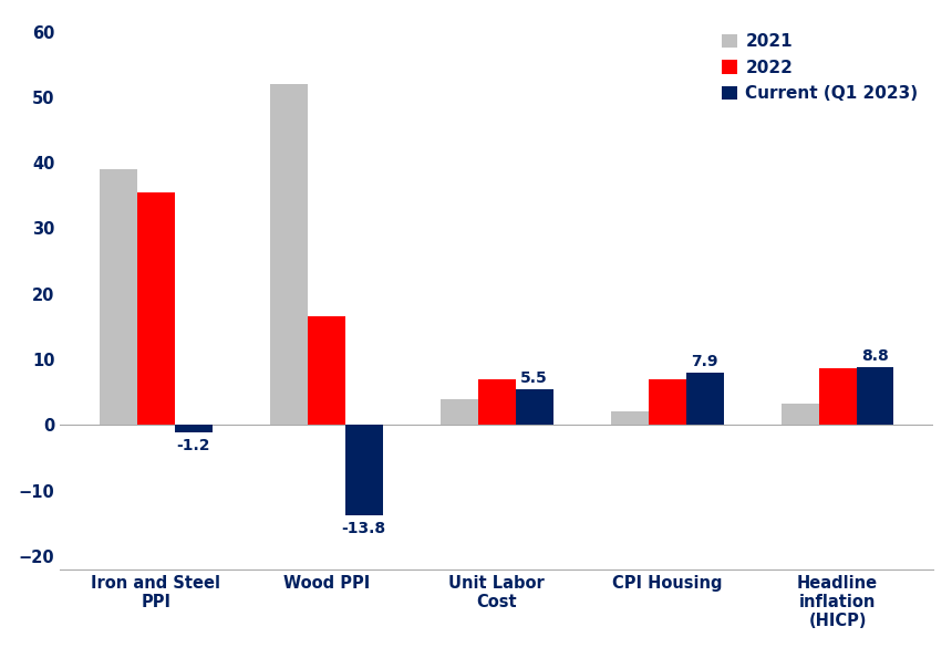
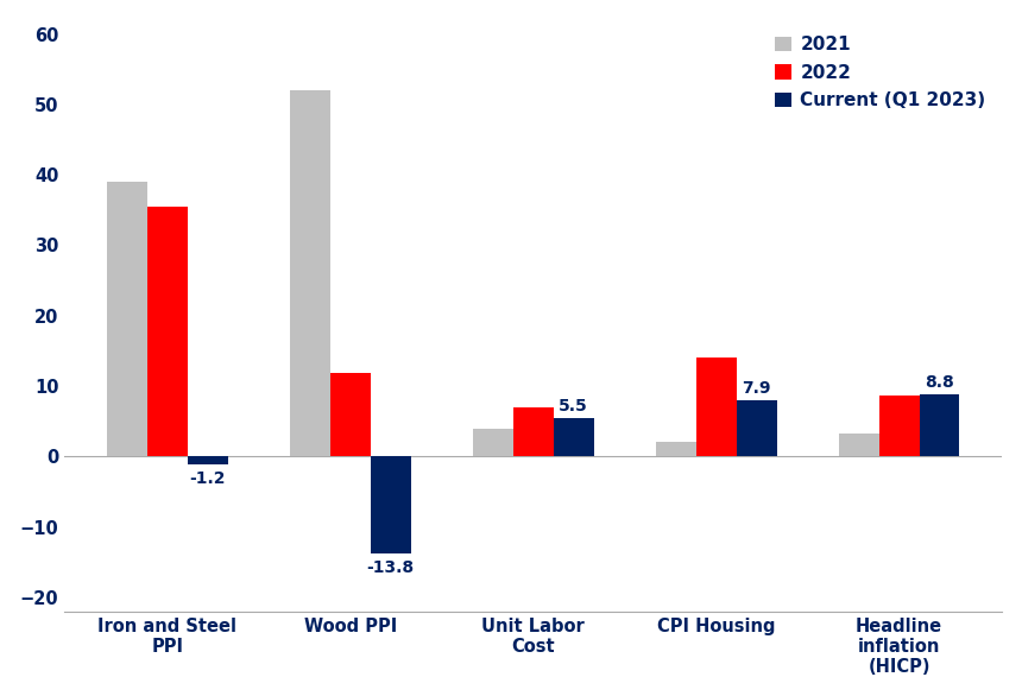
2022/Wood PPI: 16.5 -> 11.8
2022/CPI Housing: 7.0 -> 14.0
